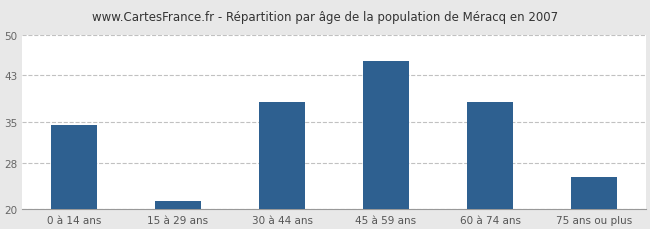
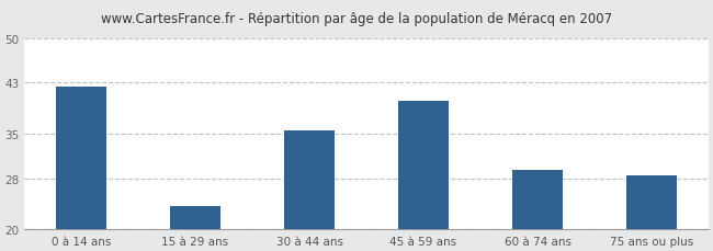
0 à 14 ans: 34.5 -> 42.4
15 à 29 ans: 21.5 -> 23.6
30 à 44 ans: 38.5 -> 35.6
45 à 59 ans: 45.5 -> 40.2
60 à 74 ans: 38.5 -> 29.4
75 ans ou plus: 25.5 -> 28.4
